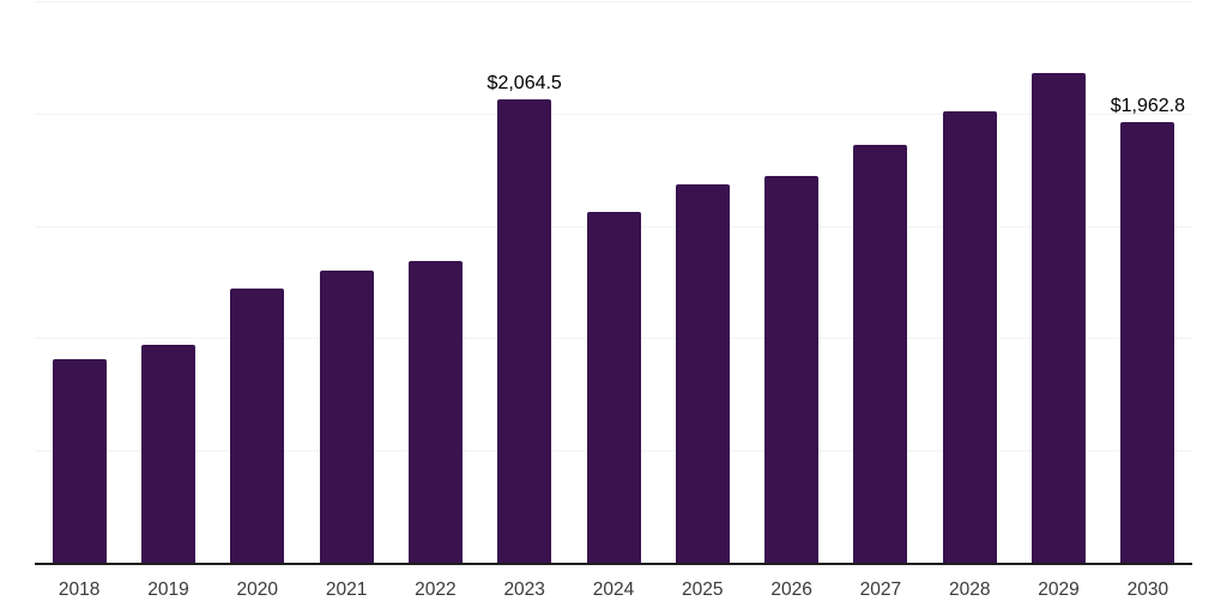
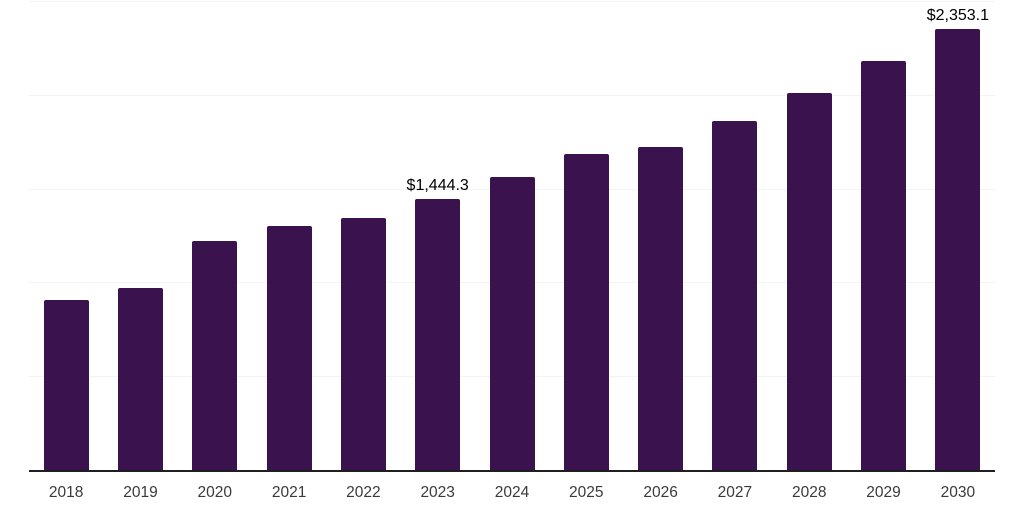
2023: $2,064.5 -> $1,444.3
2030: $1,962.8 -> $2,353.1
